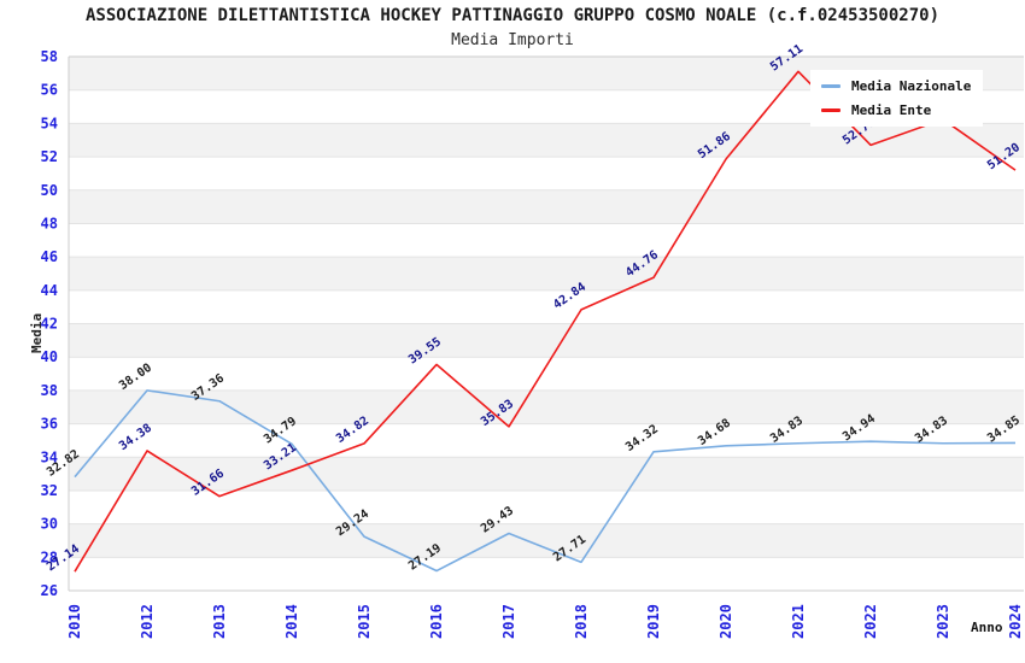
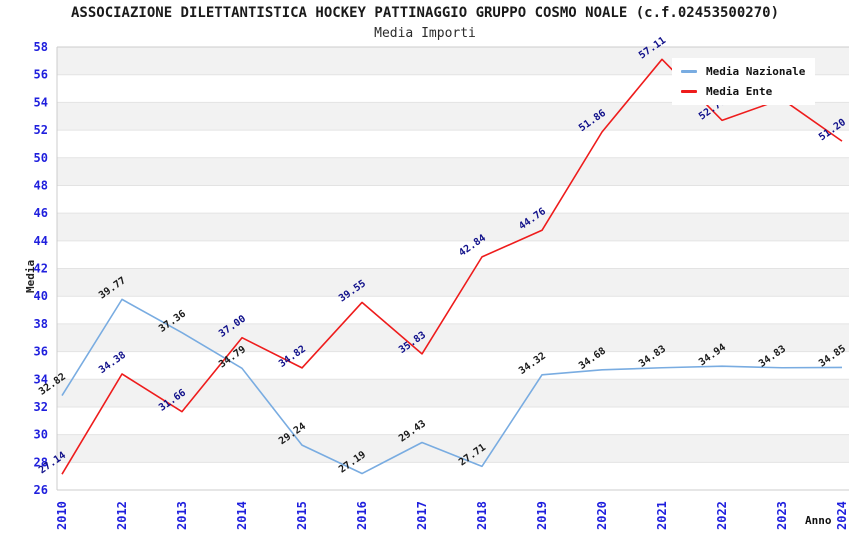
Media Nazionale/2012: 38.00 -> 39.77
Media Ente/2014: 33.21 -> 37.00
